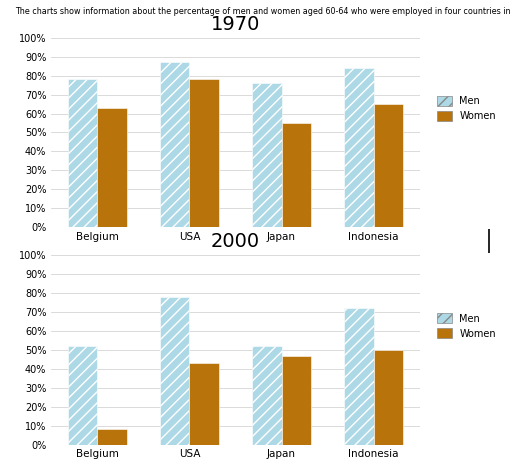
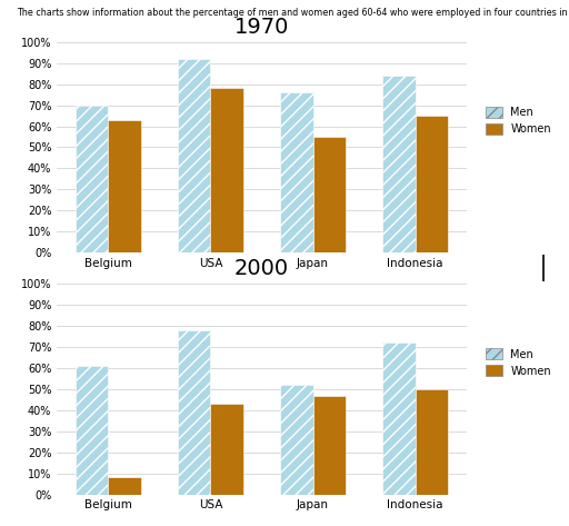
1970/Men/Belgium: 78% -> 70%
1970/Men/USA: 87% -> 92%
2000/Men/Belgium: 52% -> 61%
